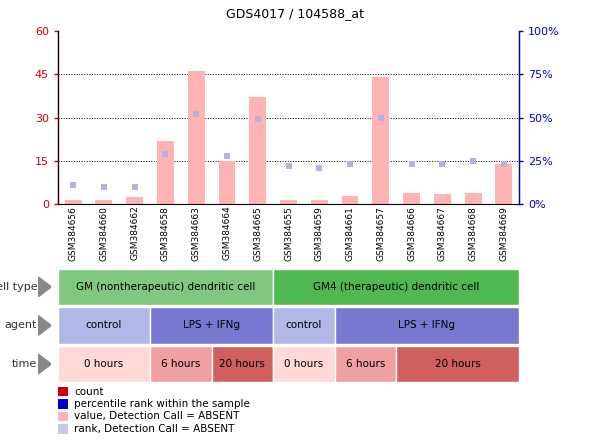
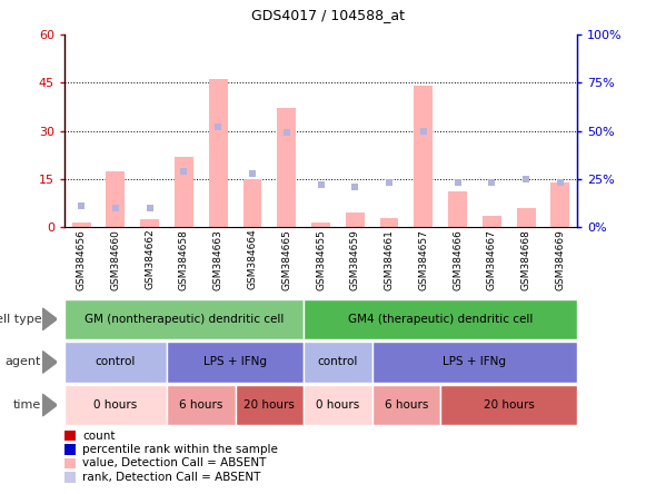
GSM384660: 1.5 -> 17.5
GSM384659: 1.5 -> 4.5
GSM384666: 4.0 -> 11.0
GSM384668: 4.0 -> 6.0
